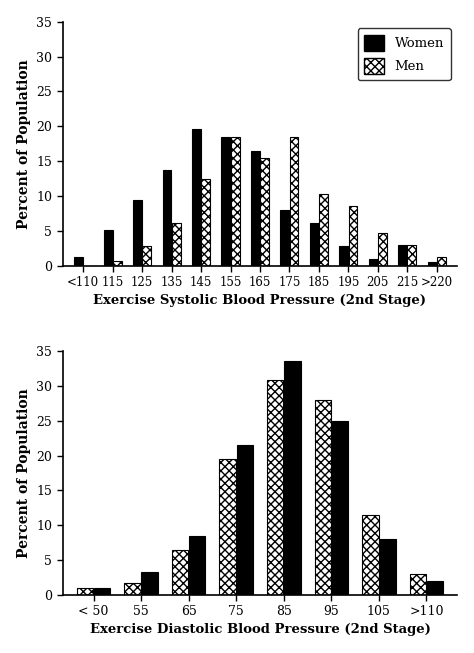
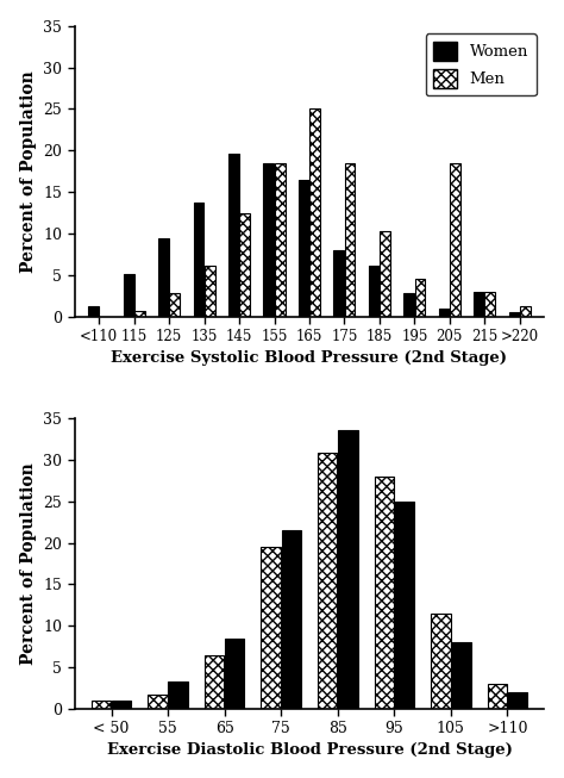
Men/165: 15.5 -> 25.0
Men/195: 8.5 -> 4.6
Men/205: 4.7 -> 18.4
